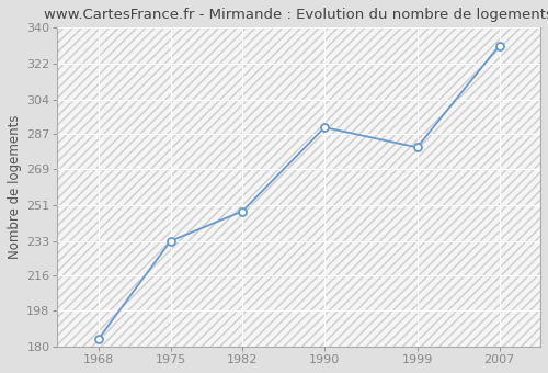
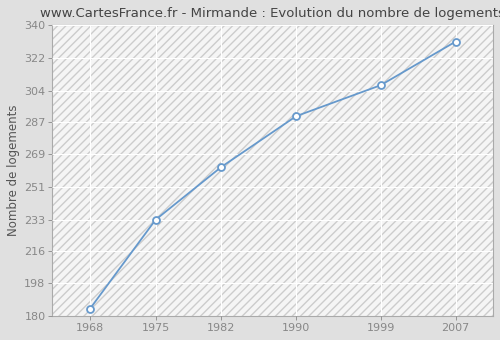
1982: 248 -> 262
1999: 280 -> 307
